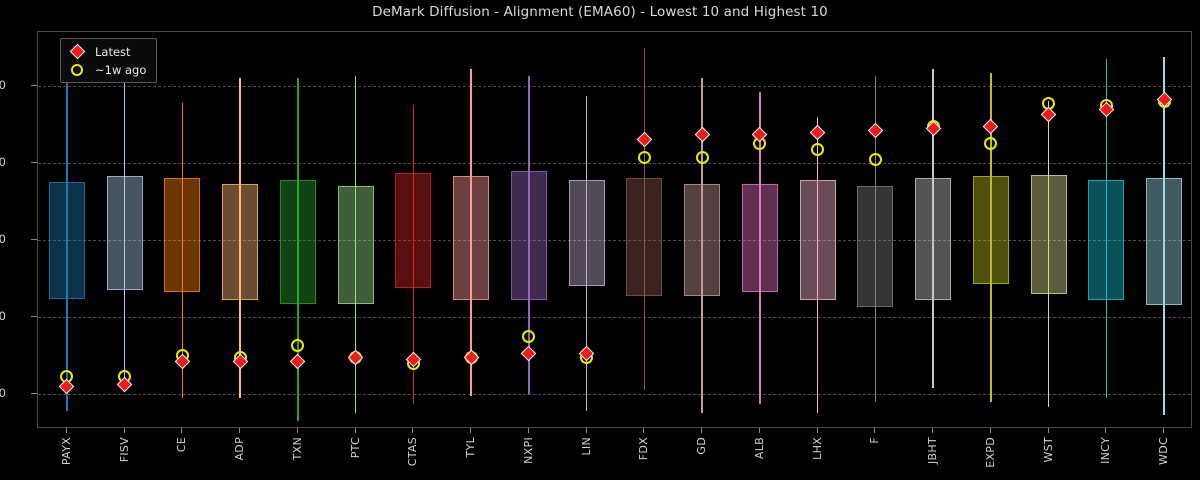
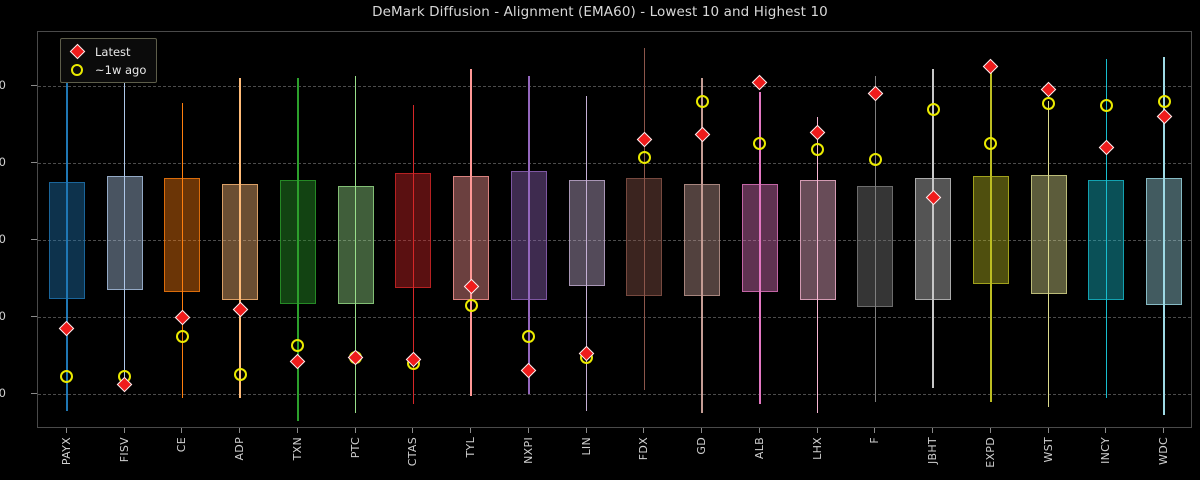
Latest/PAYX: -38 -> -23
Latest/CE: -32 -> -20
~1w ago/CE: -30 -> -25
Latest/ADP: -32 -> -18
~1w ago/ADP: -30 -> -35
Latest/TYL: -30 -> -12
~1w ago/TYL: -30 -> -17
Latest/NXPI: -30 -> -34
~1w ago/GD: 22 -> 36
Latest/ALB: 28 -> 41
Latest/F: 28 -> 38
Latest/JBHT: 29 -> 11
~1w ago/JBHT: 30 -> 34
Latest/EXPD: 30 -> 45
Latest/WST: 32 -> 39
Latest/INCY: 34 -> 24
Latest/WDC: 36 -> 32
